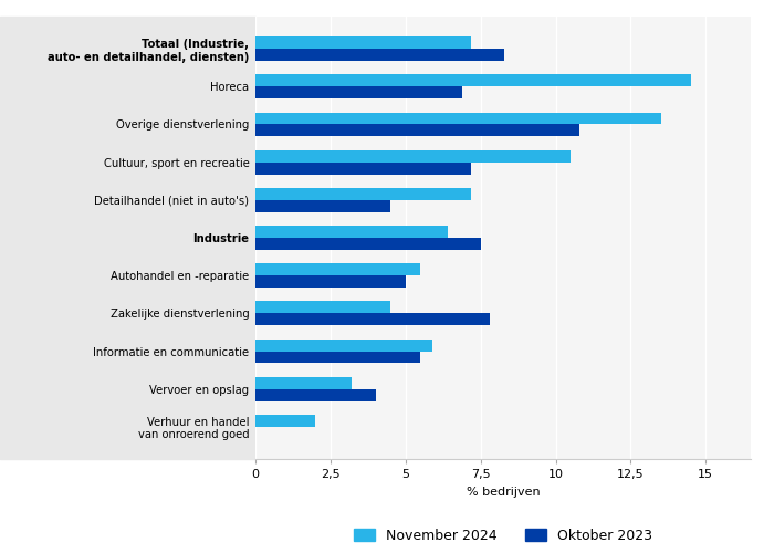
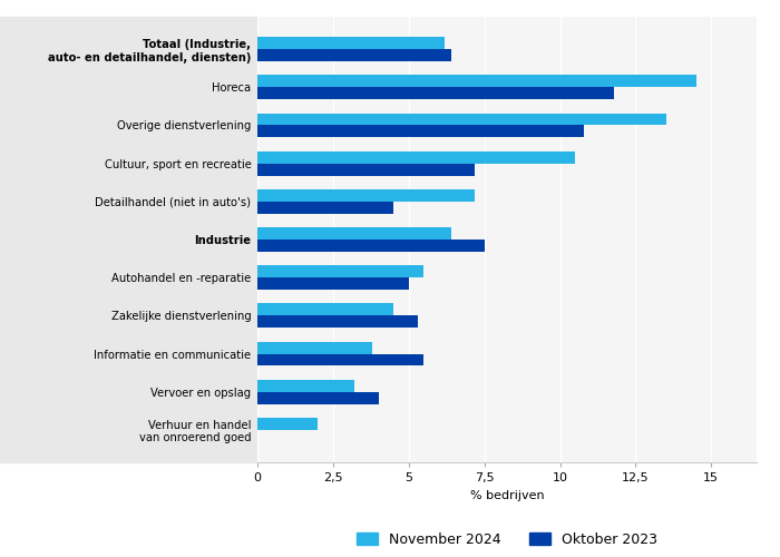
November 2024/Totaal (Industrie, auto- en detailhandel, diensten): 7,2 -> 6,2
Oktober 2023/Totaal (Industrie, auto- en detailhandel, diensten): 8,3 -> 6,4
Oktober 2023/Horeca: 6,9 -> 11,8
Oktober 2023/Zakelijke dienstverlening: 7,8 -> 5,3
November 2024/Informatie en communicatie: 5,9 -> 3,8
